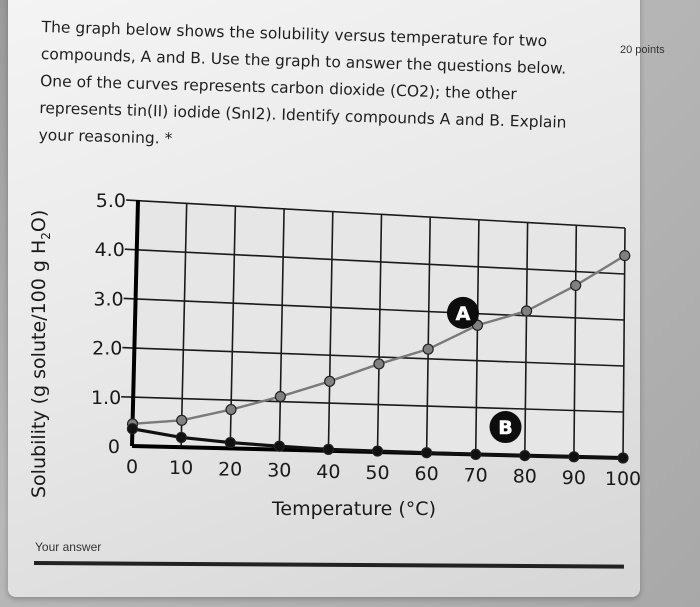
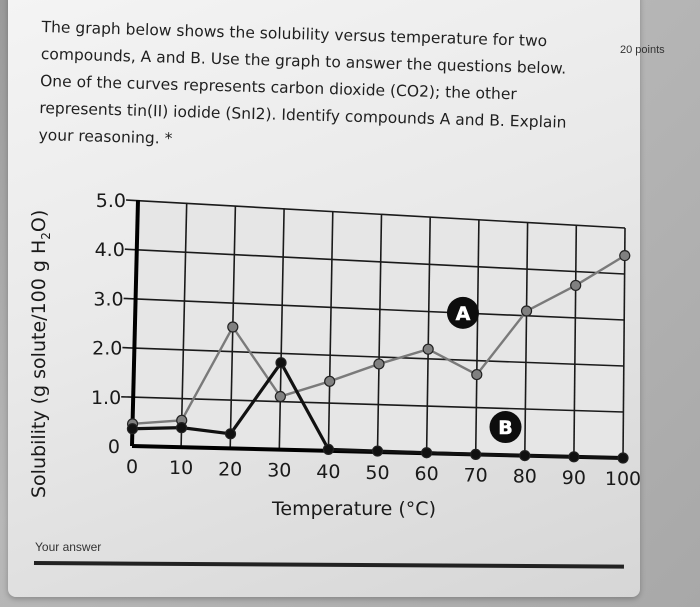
B/10: 0.2 -> 0.4
A/20: 0.8 -> 2.5
B/20: 0.1 -> 0.3
B/30: 0.1 -> 1.8
A/70: 2.8 -> 1.7
